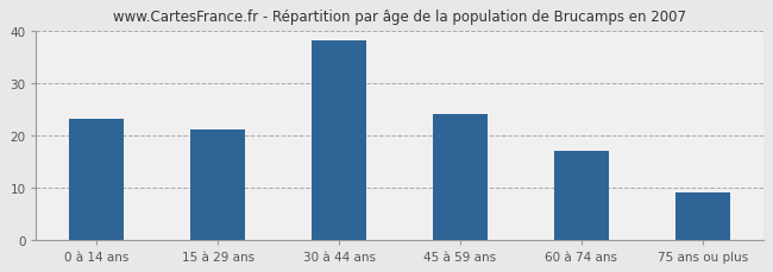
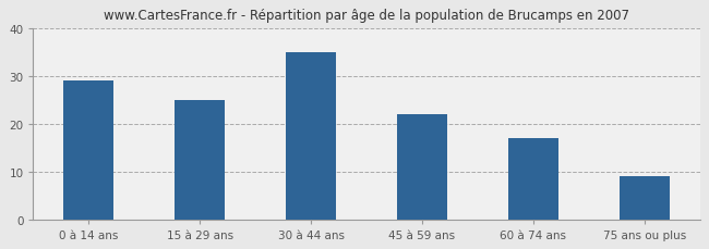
0 à 14 ans: 23 -> 29
15 à 29 ans: 21 -> 25
30 à 44 ans: 38 -> 35
45 à 59 ans: 24 -> 22
